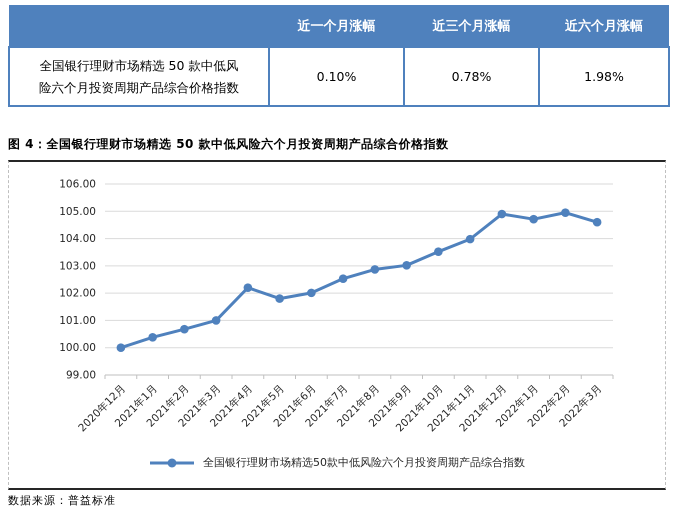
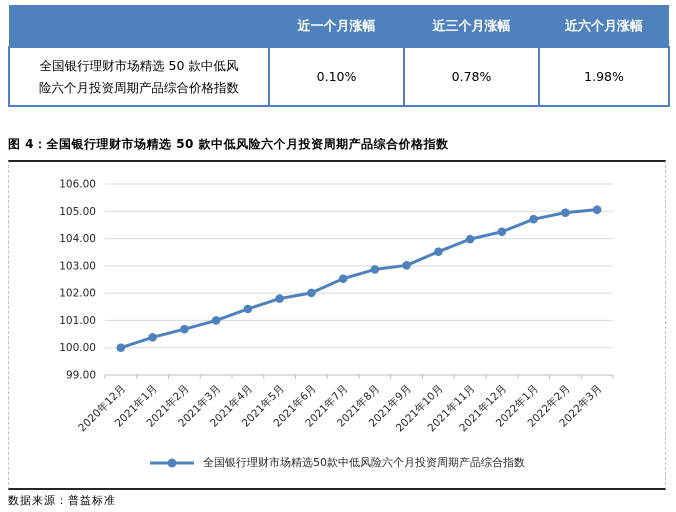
2021年4月: 102.2 -> 101.4
2021年12月: 104.9 -> 104.2
2022年3月: 104.6 -> 105.1
